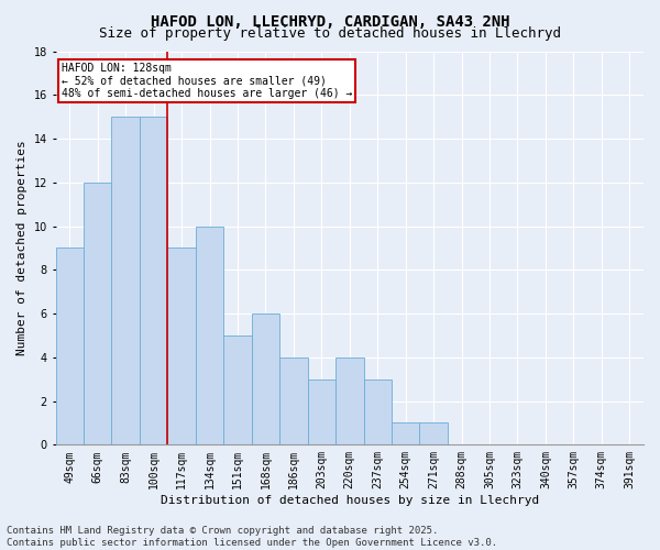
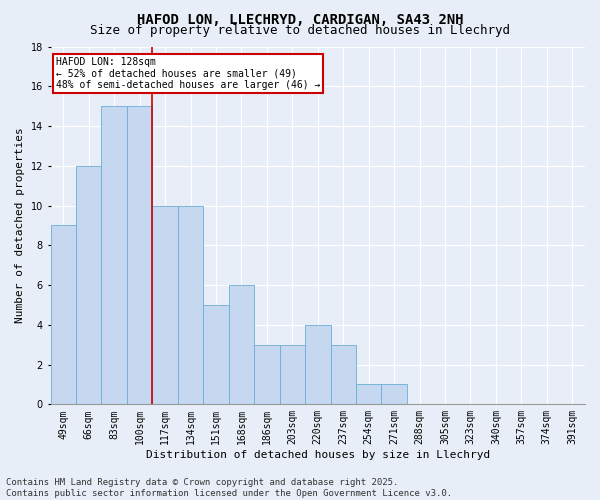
117sqm: 9 -> 10
186sqm: 4 -> 3
